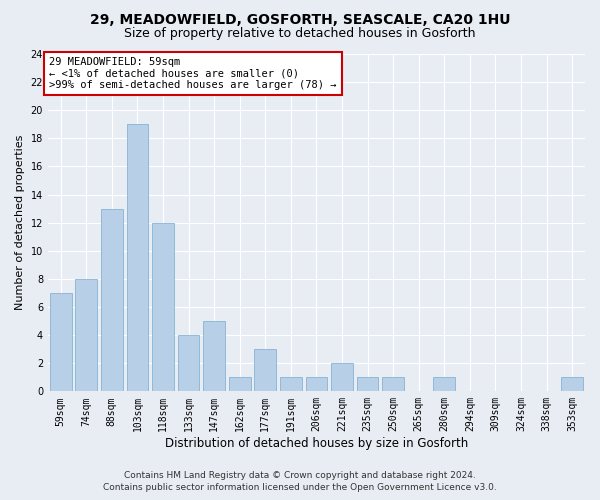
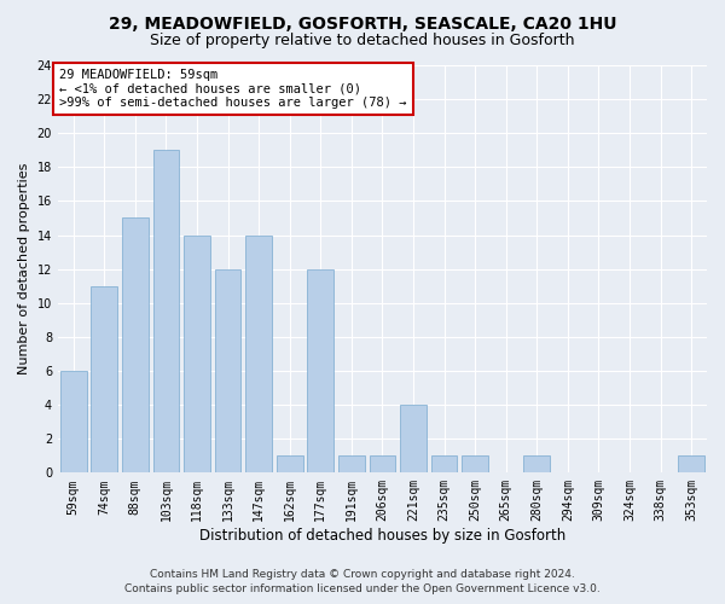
59sqm: 7 -> 6
74sqm: 8 -> 11
88sqm: 13 -> 15
118sqm: 12 -> 14
133sqm: 4 -> 12
147sqm: 5 -> 14
177sqm: 3 -> 12
221sqm: 2 -> 4
